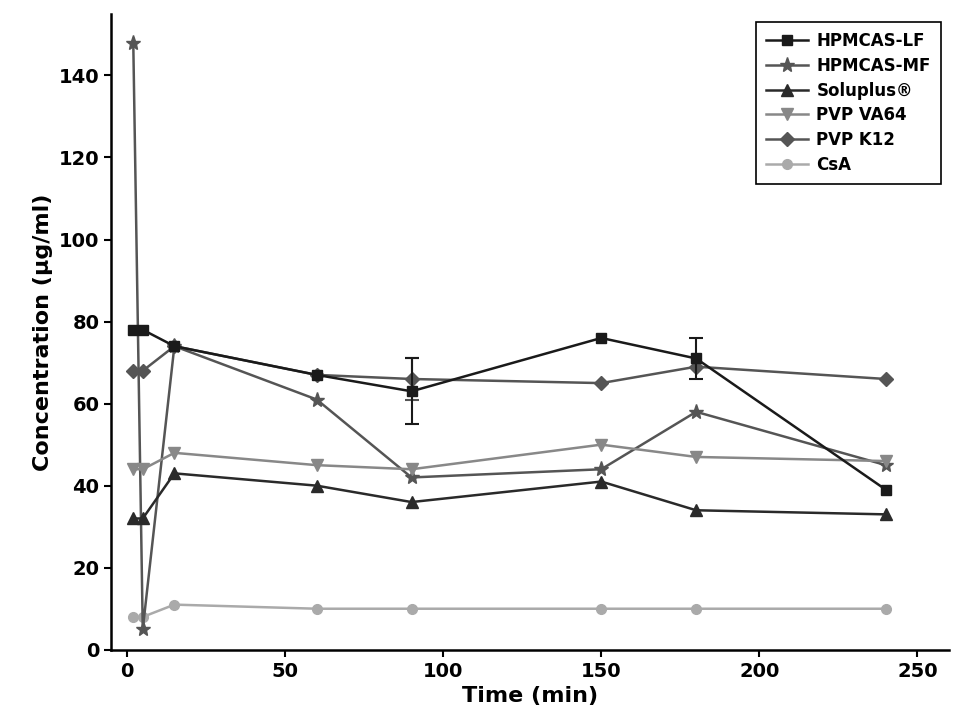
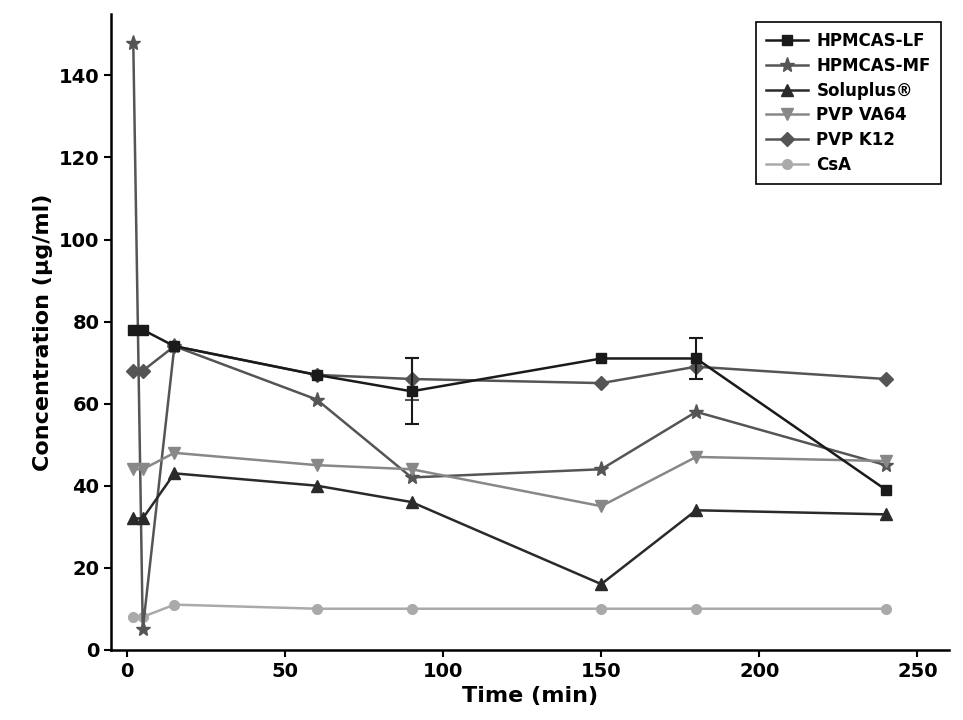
HPMCAS-LF/150: 76 -> 71
Soluplus®/150: 41 -> 16
PVP VA64/150: 50 -> 35
